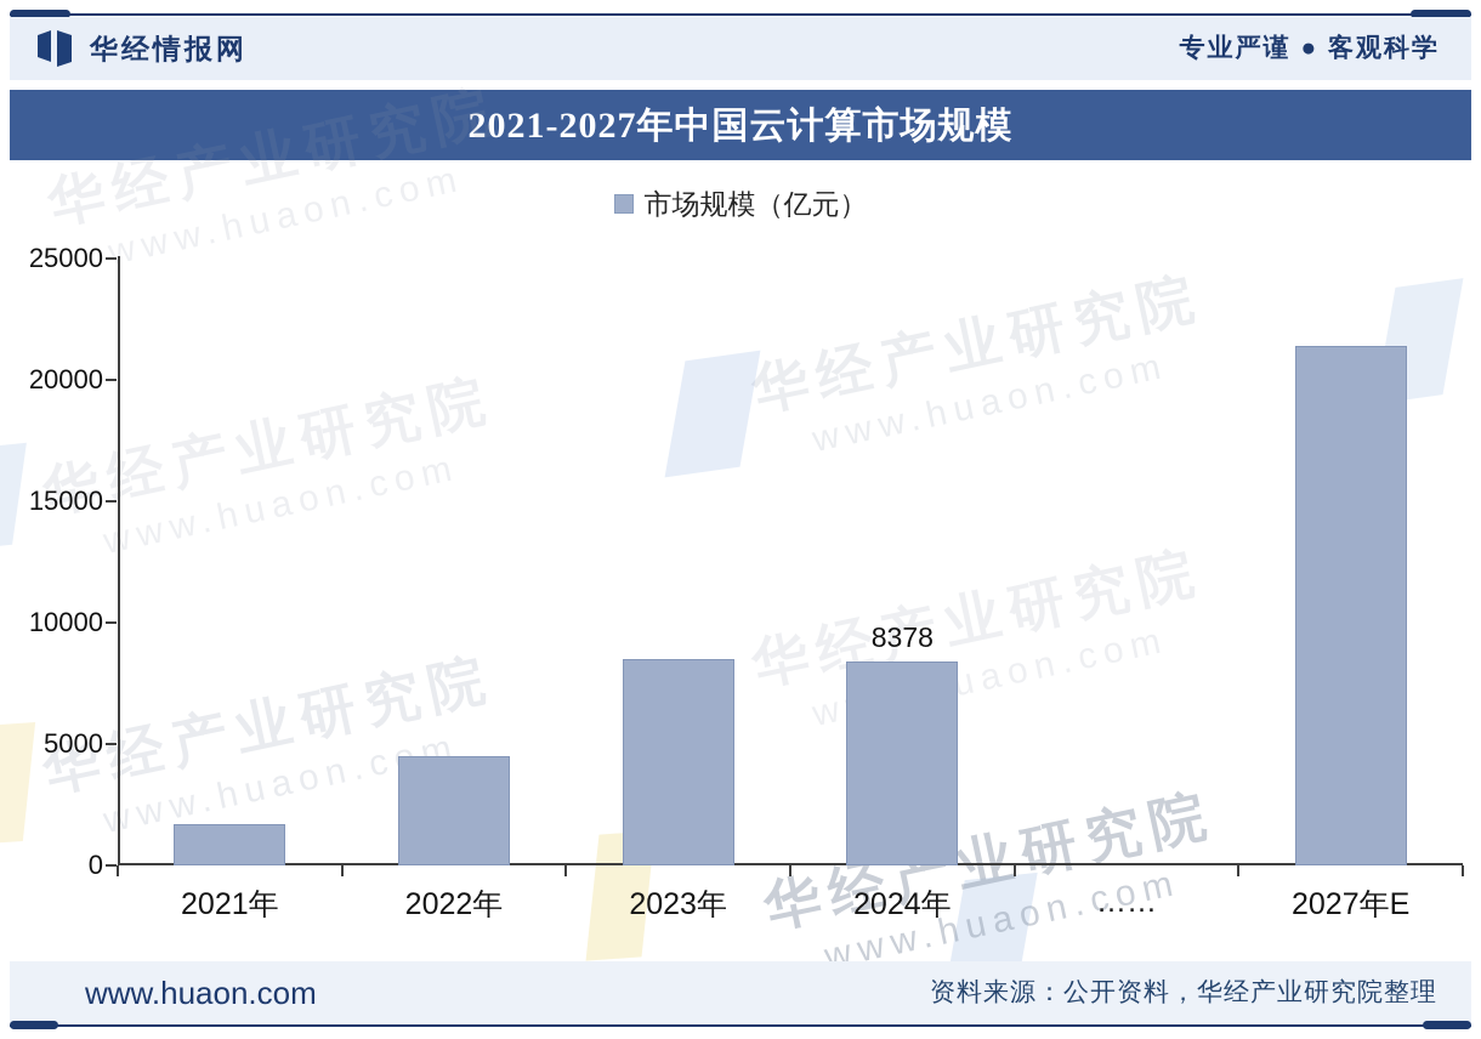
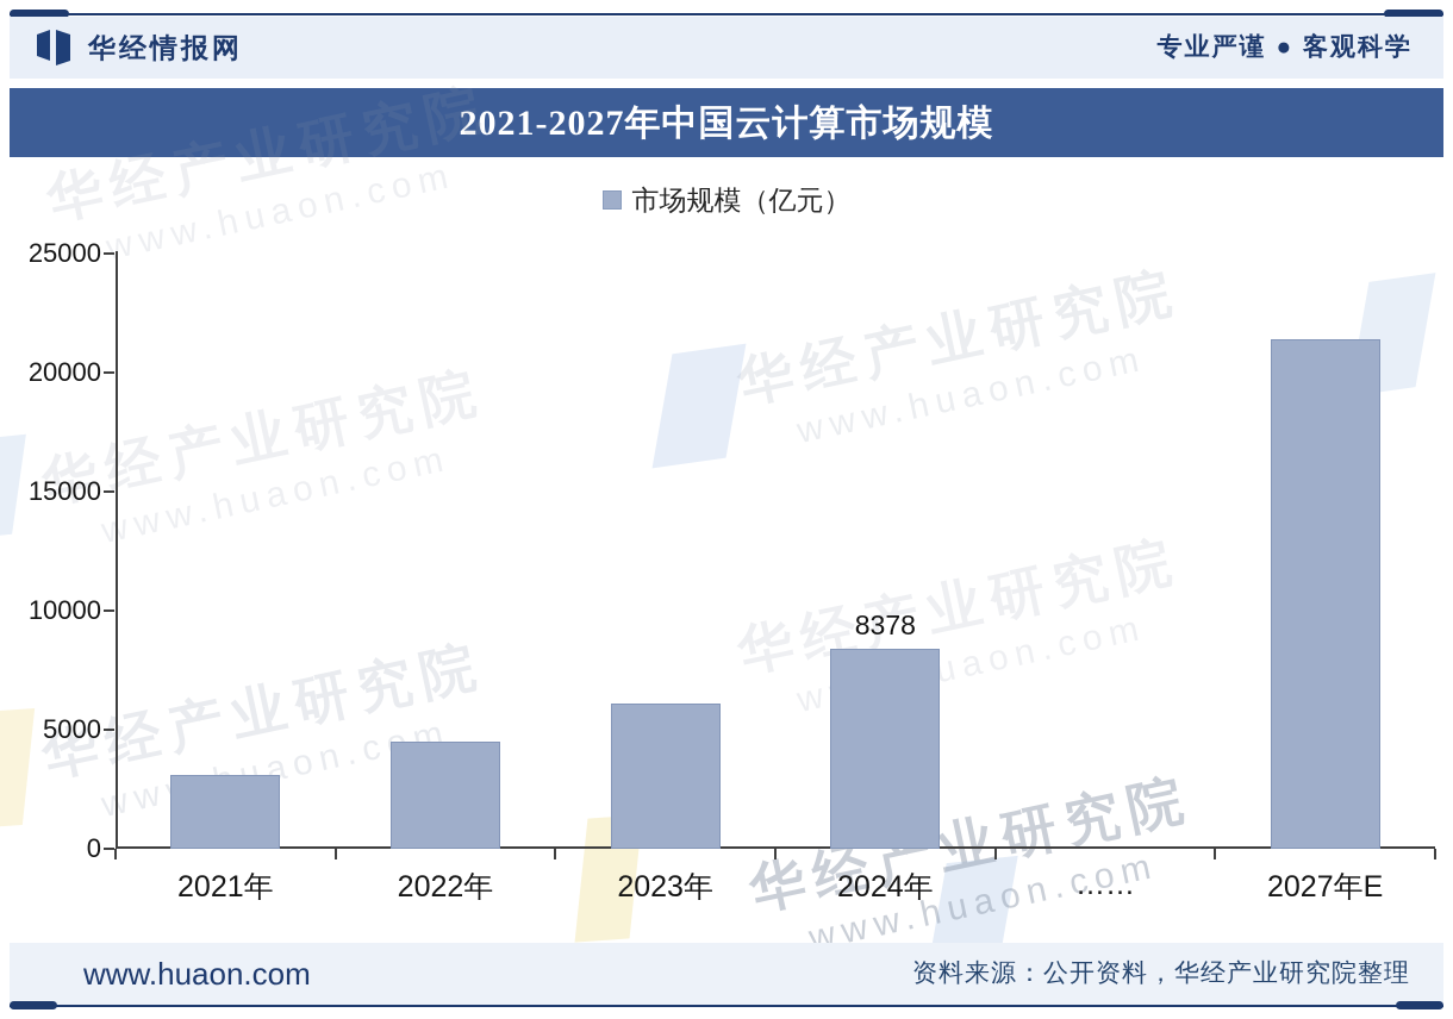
2021年: 1700 -> 3100
2023年: 8500 -> 6100
